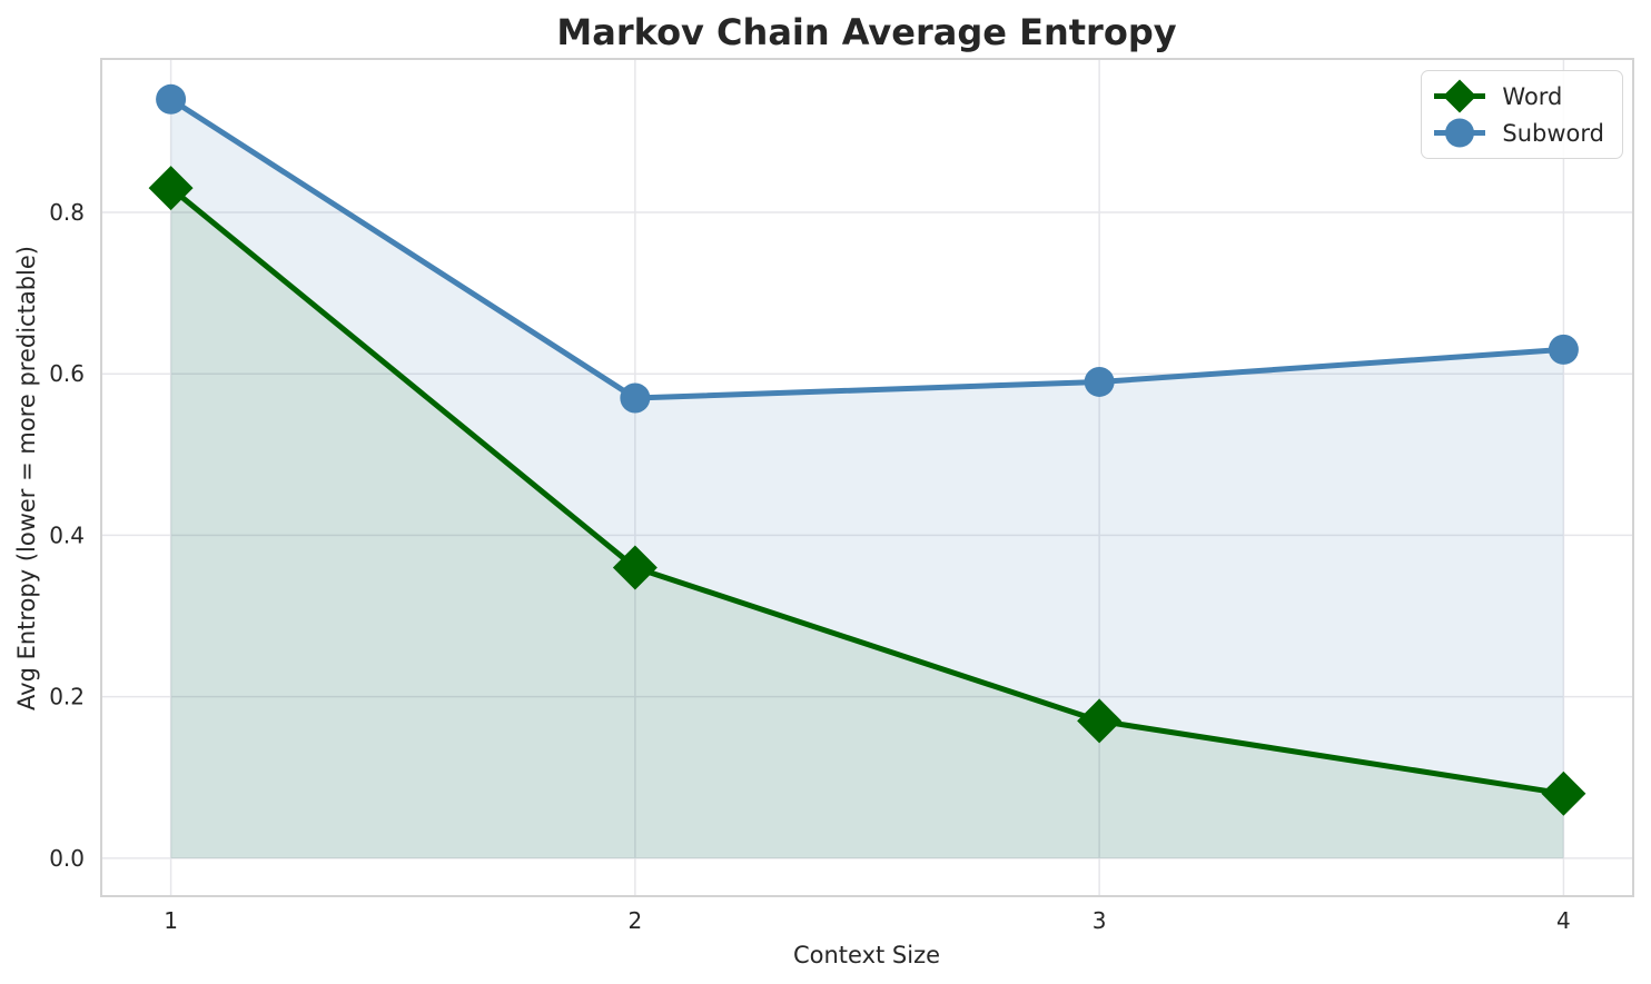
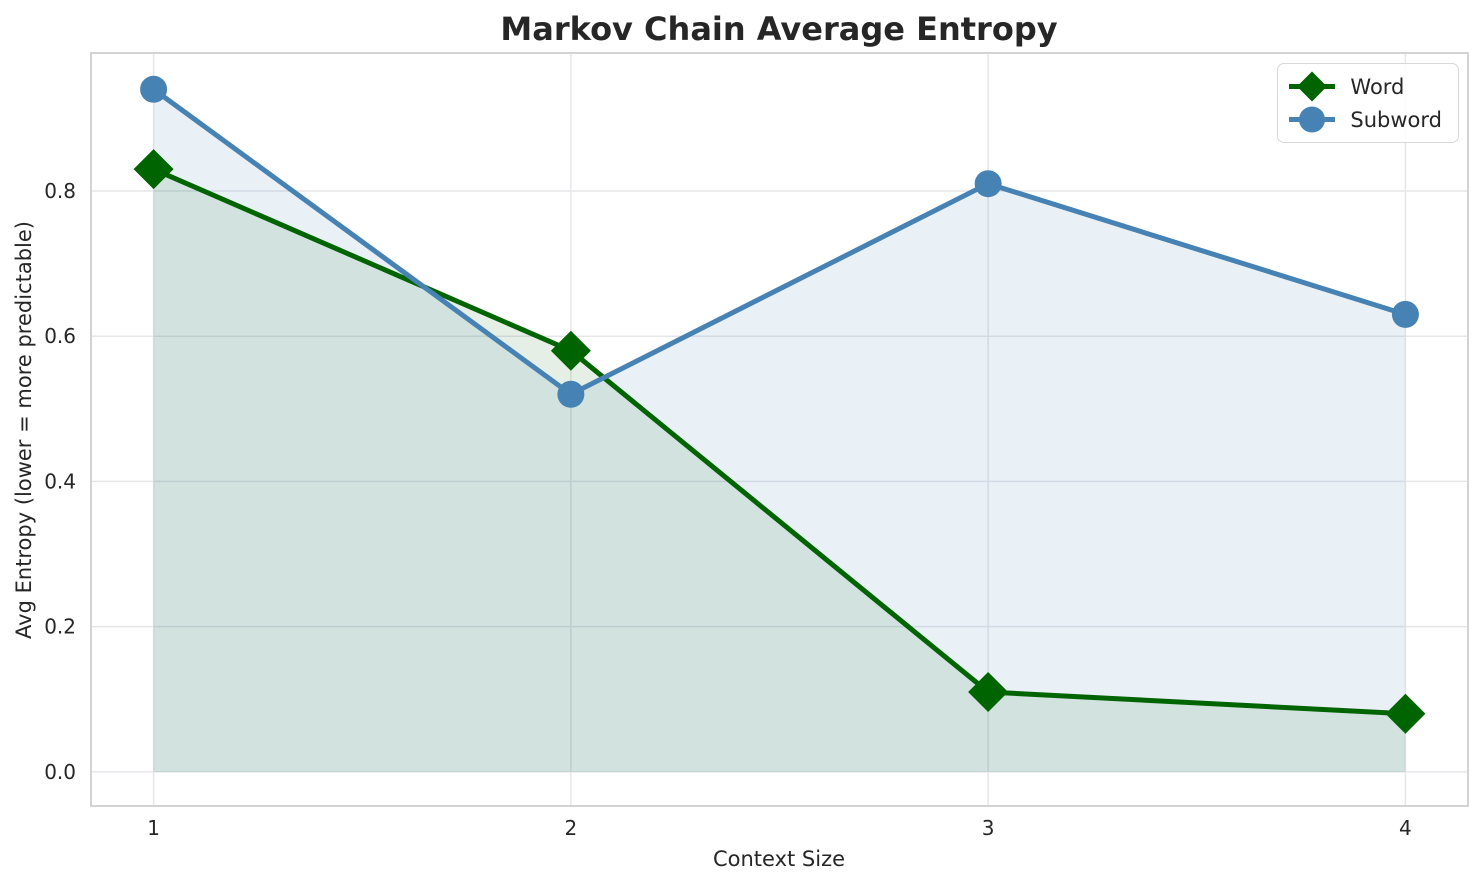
Word/2: 0.36 -> 0.58
Subword/2: 0.57 -> 0.52
Word/3: 0.17 -> 0.11
Subword/3: 0.59 -> 0.81
